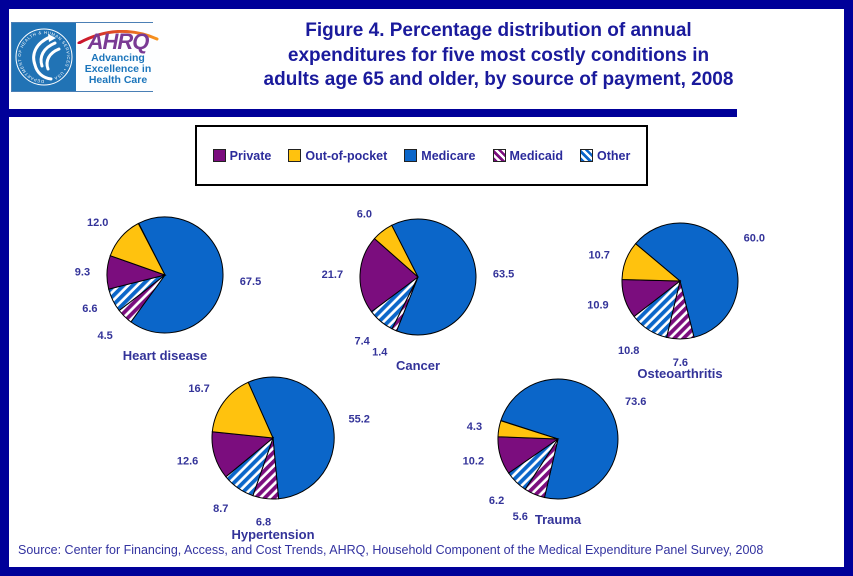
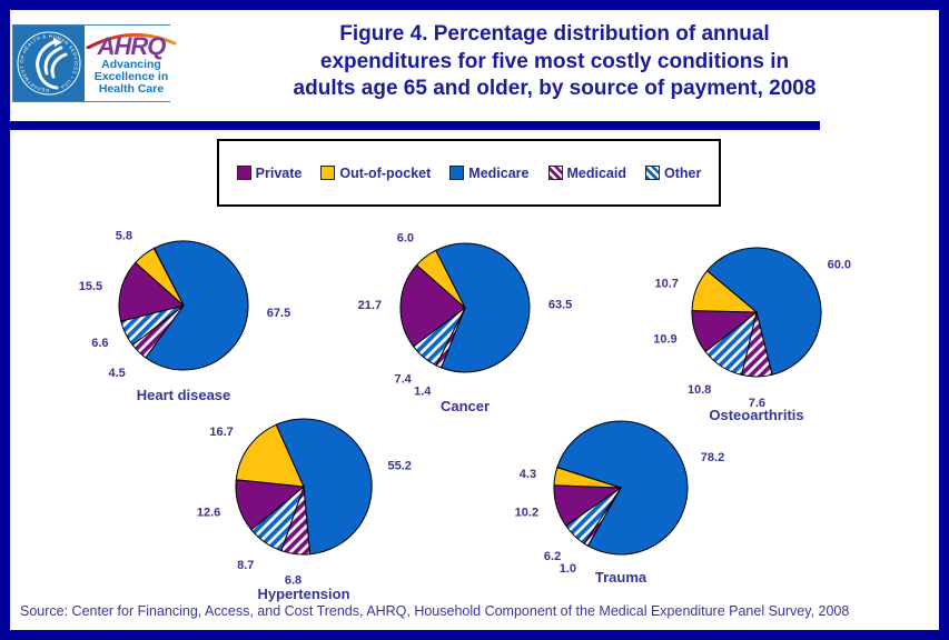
Heart disease/Private: 9.3 -> 15.5
Heart disease/Out-of-pocket: 12.0 -> 5.8
Trauma/Medicare: 73.6 -> 78.2
Trauma/Medicaid: 5.6 -> 1.0
